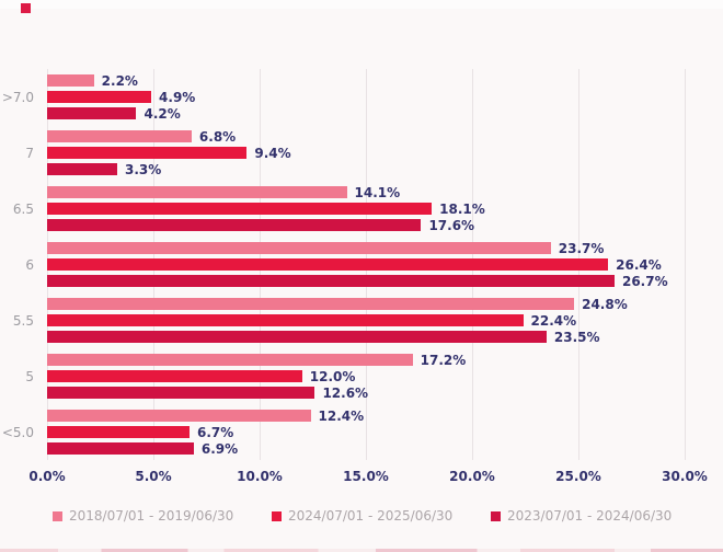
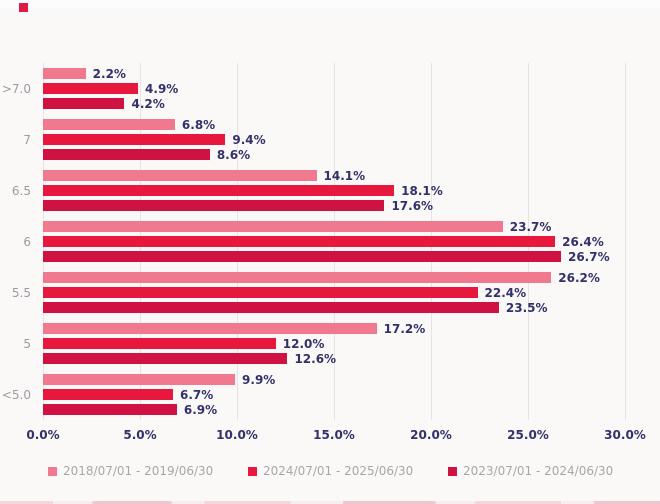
2023/07/01 - 2024/06/30/7: 3.3% -> 8.6%
2018/07/01 - 2019/06/30/5.5: 24.8% -> 26.2%
2018/07/01 - 2019/06/30/<5.0: 12.4% -> 9.9%
